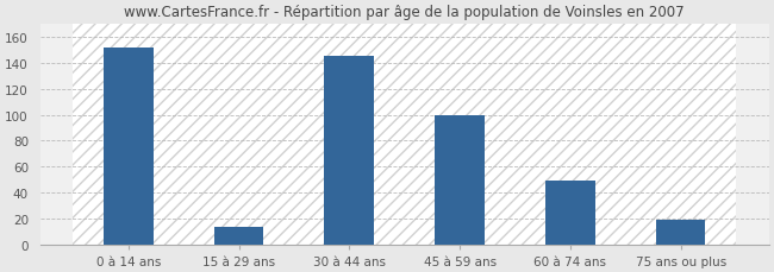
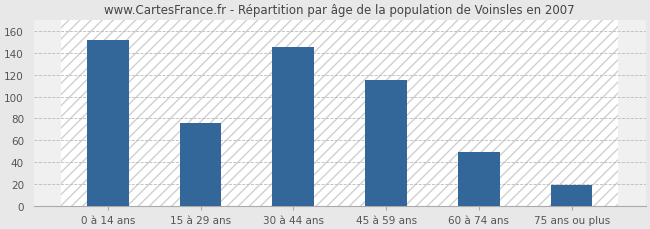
15 à 29 ans: 14 -> 76
45 à 59 ans: 100 -> 115
